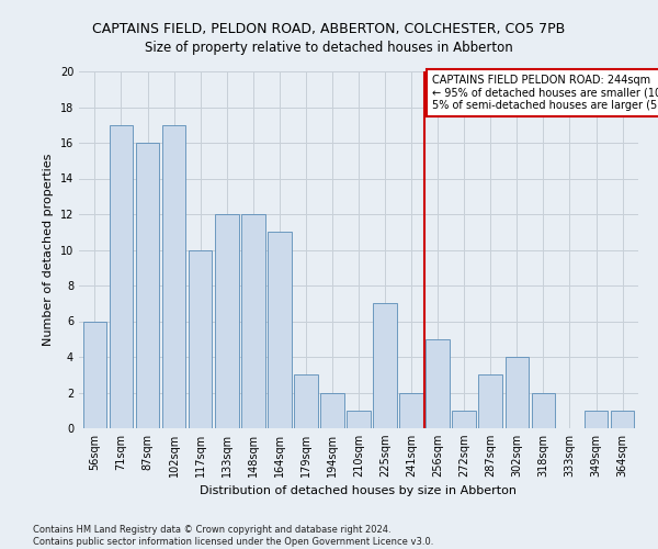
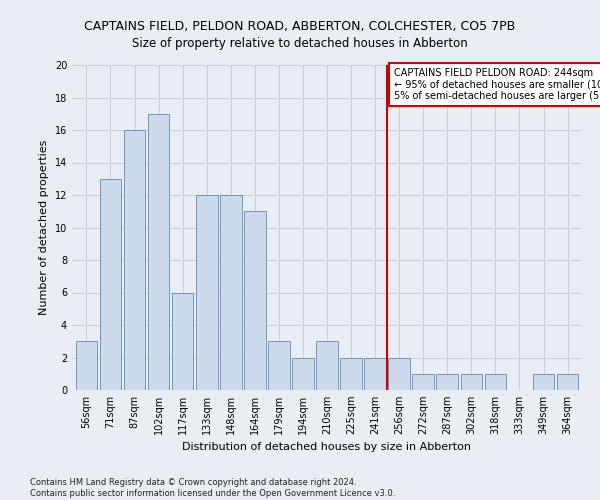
56sqm: 6 -> 3
71sqm: 17 -> 13
117sqm: 10 -> 6
210sqm: 1 -> 3
225sqm: 7 -> 2
256sqm: 5 -> 2
287sqm: 3 -> 1
302sqm: 4 -> 1
318sqm: 2 -> 1
